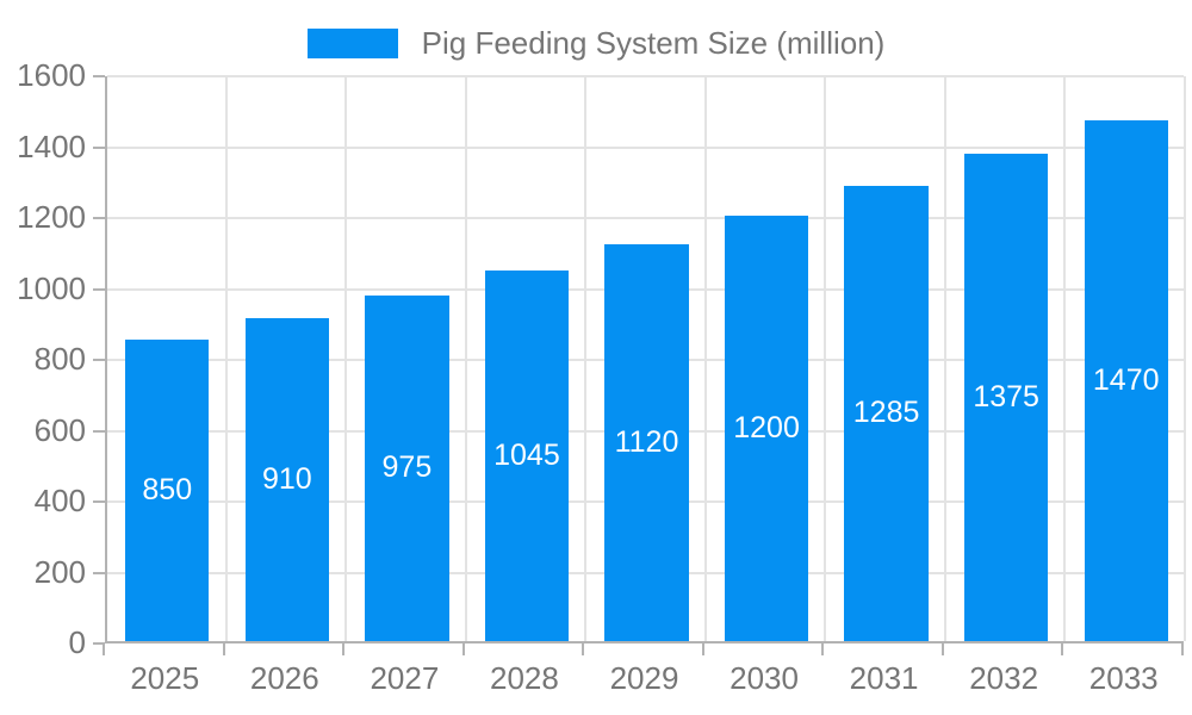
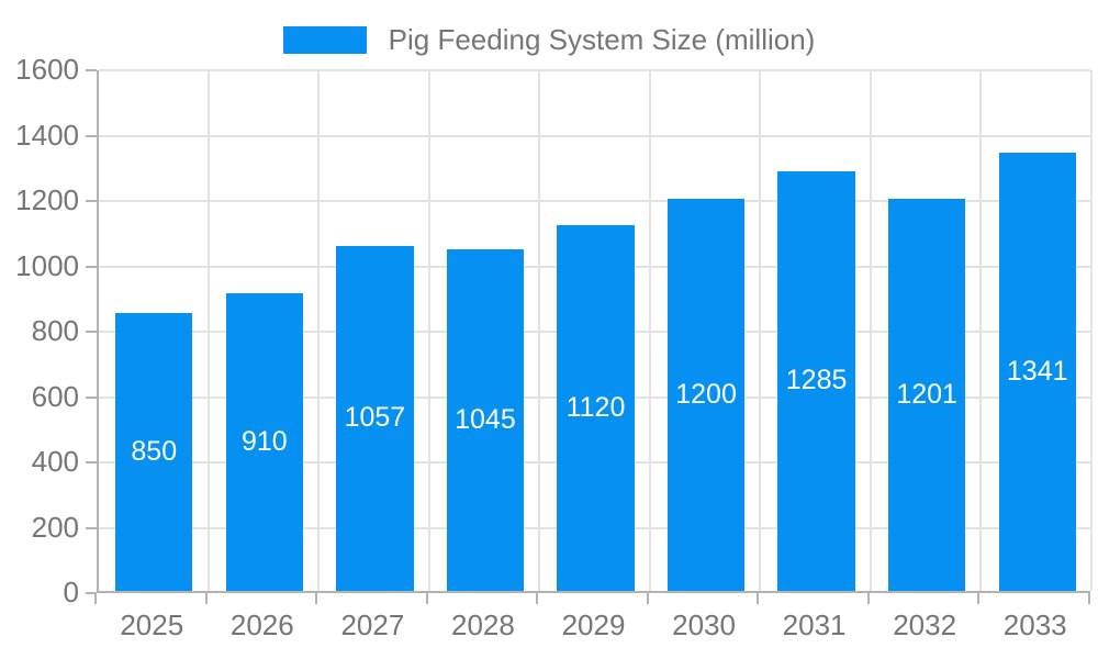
2027: 975 -> 1057
2032: 1375 -> 1201
2033: 1470 -> 1341
